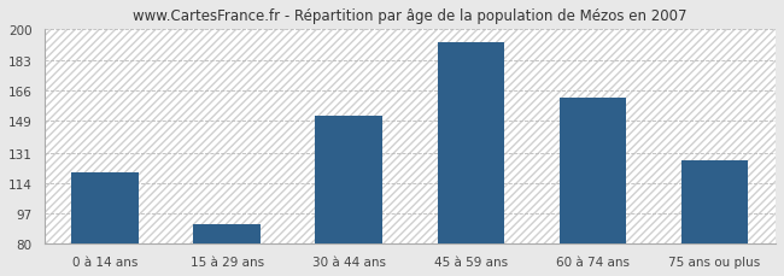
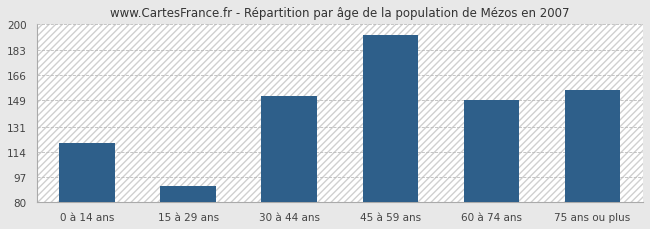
60 à 74 ans: 162 -> 149
75 ans ou plus: 127 -> 156
